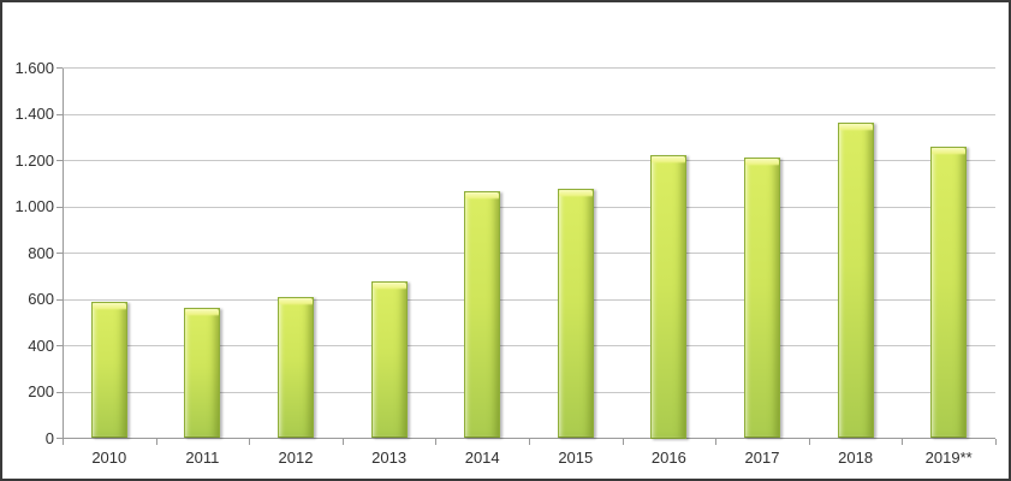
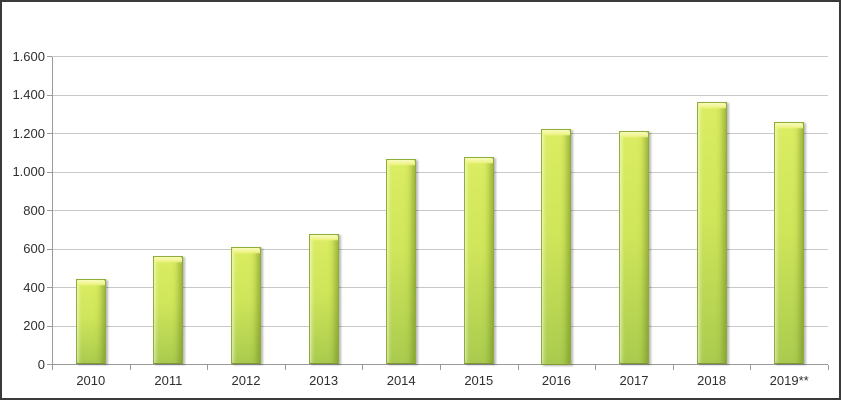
2010: 590 -> 440
